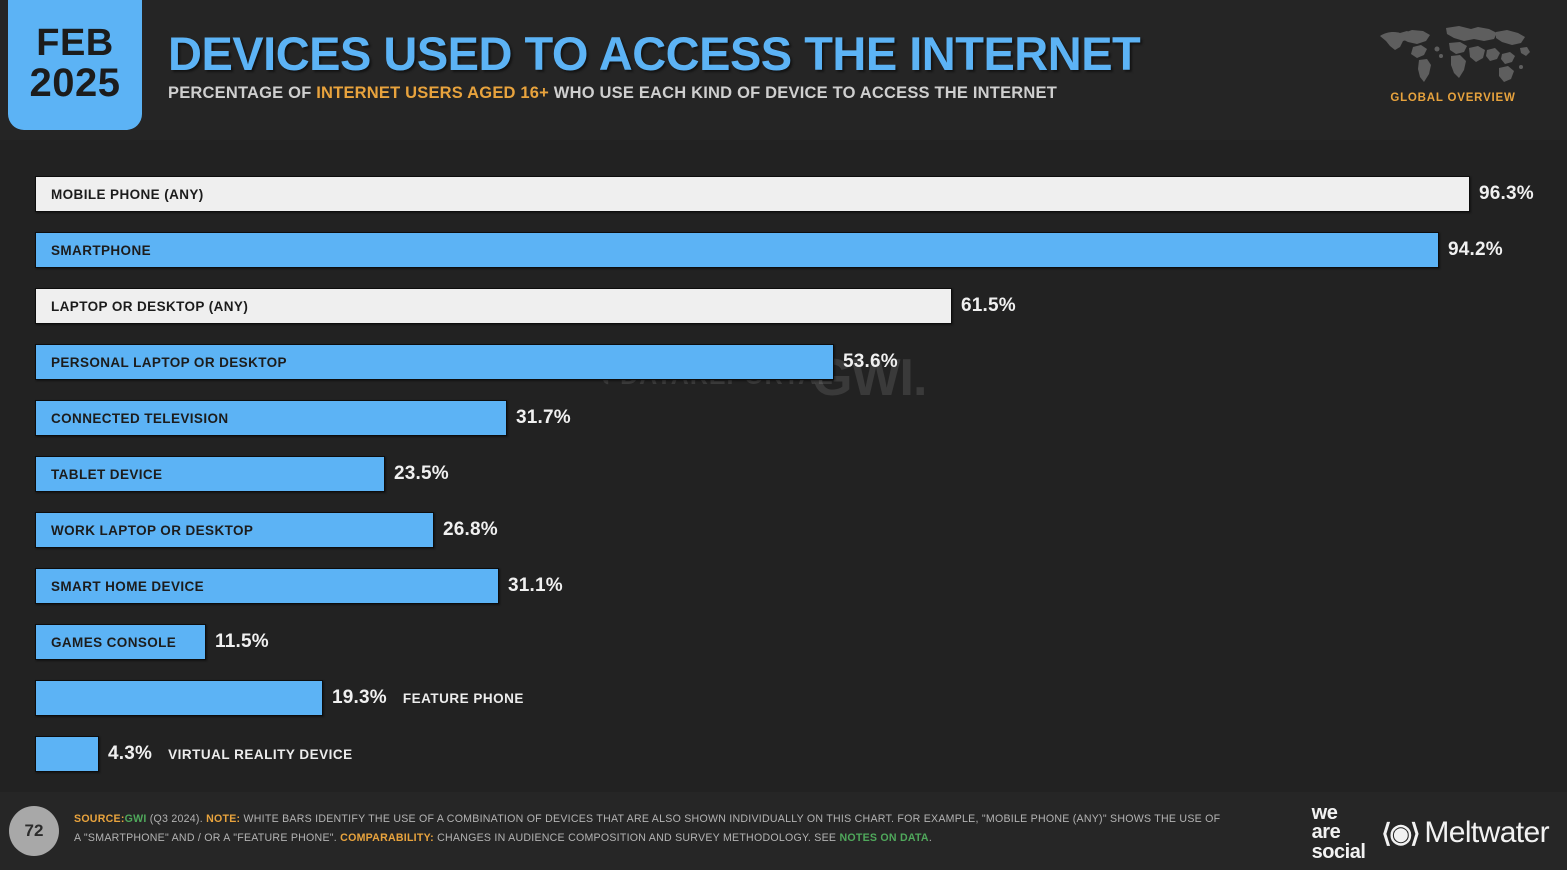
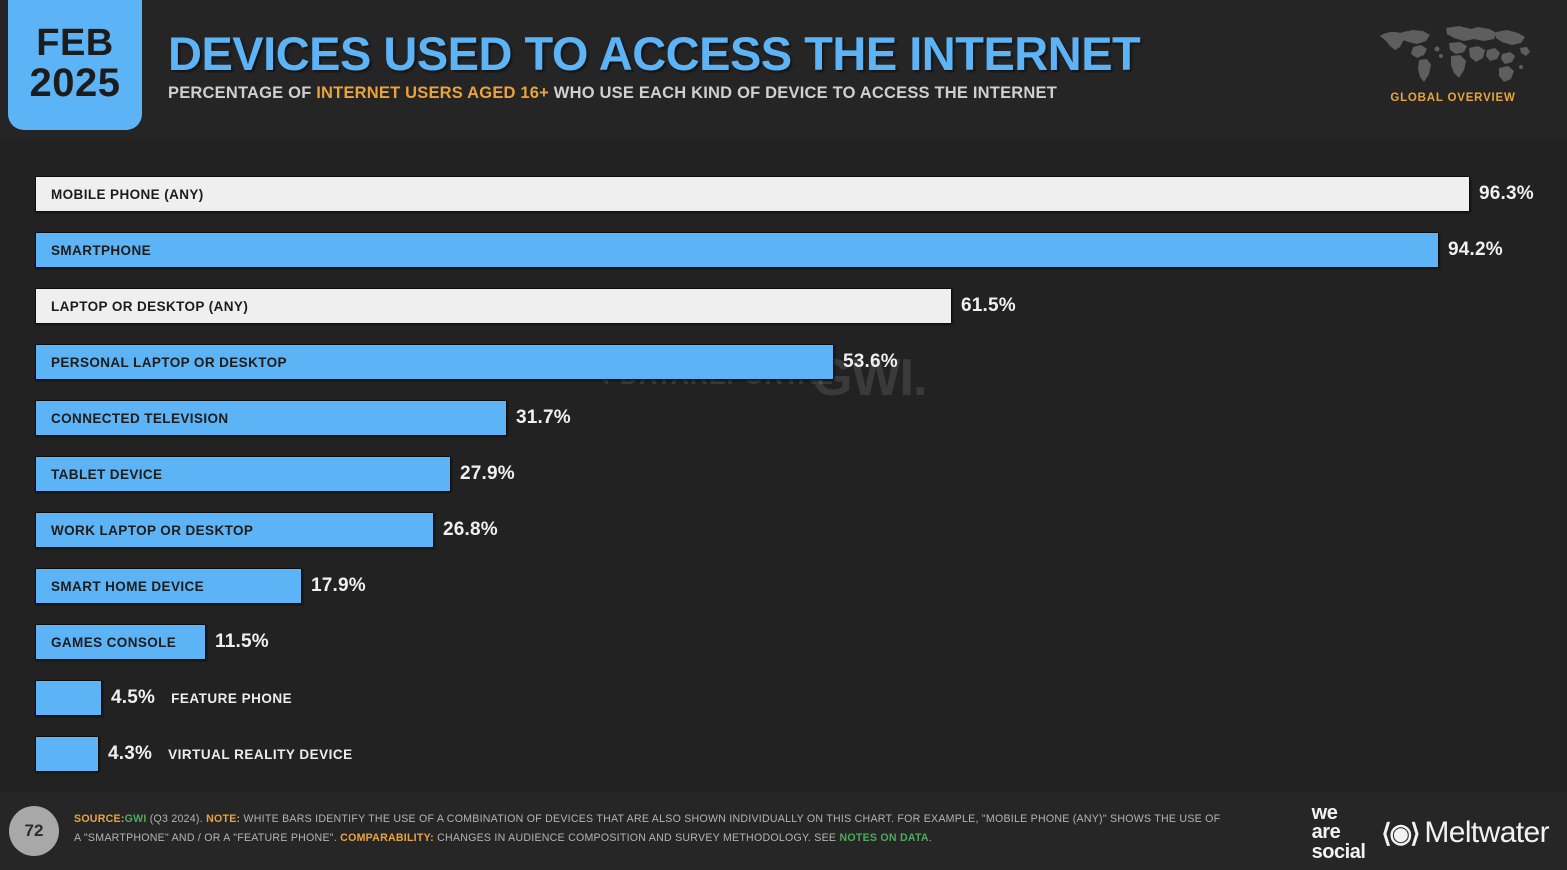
TABLET DEVICE: 23.5% -> 27.9%
SMART HOME DEVICE: 31.1% -> 17.9%
FEATURE PHONE: 19.3% -> 4.5%
